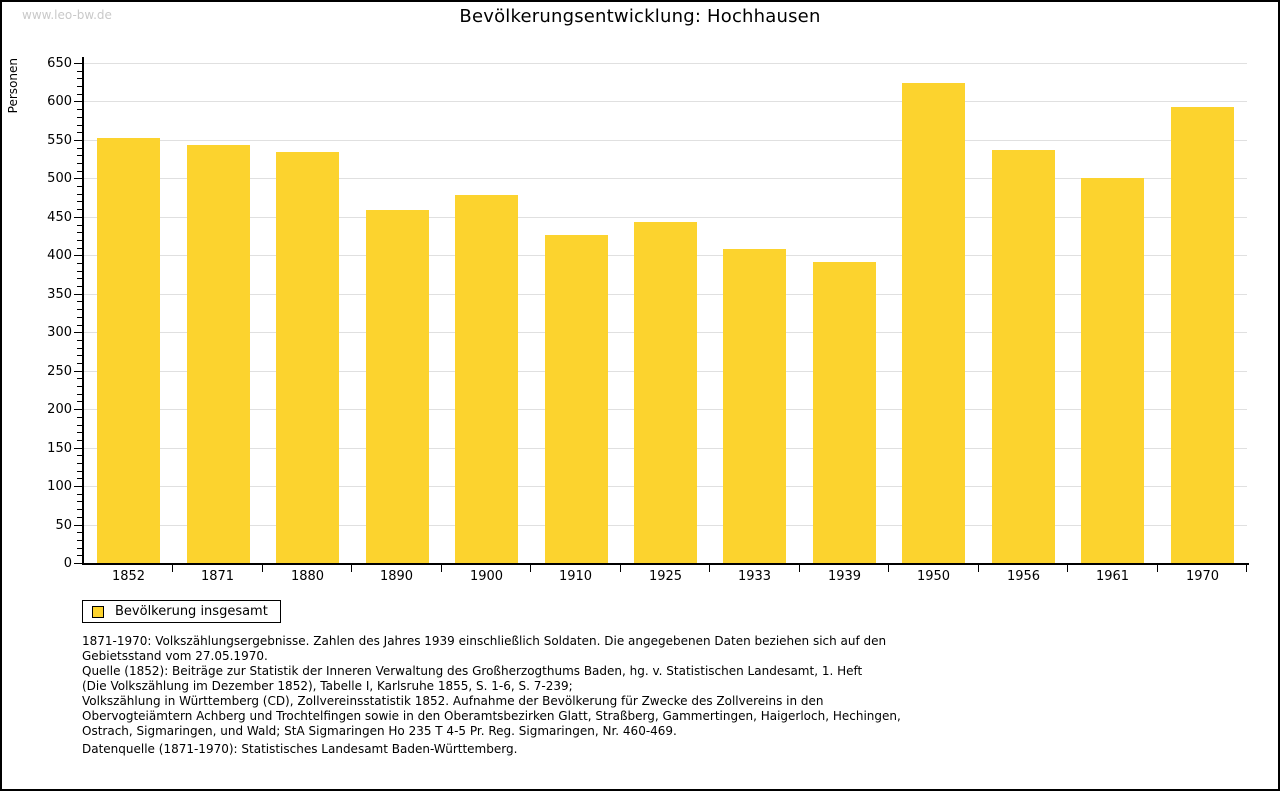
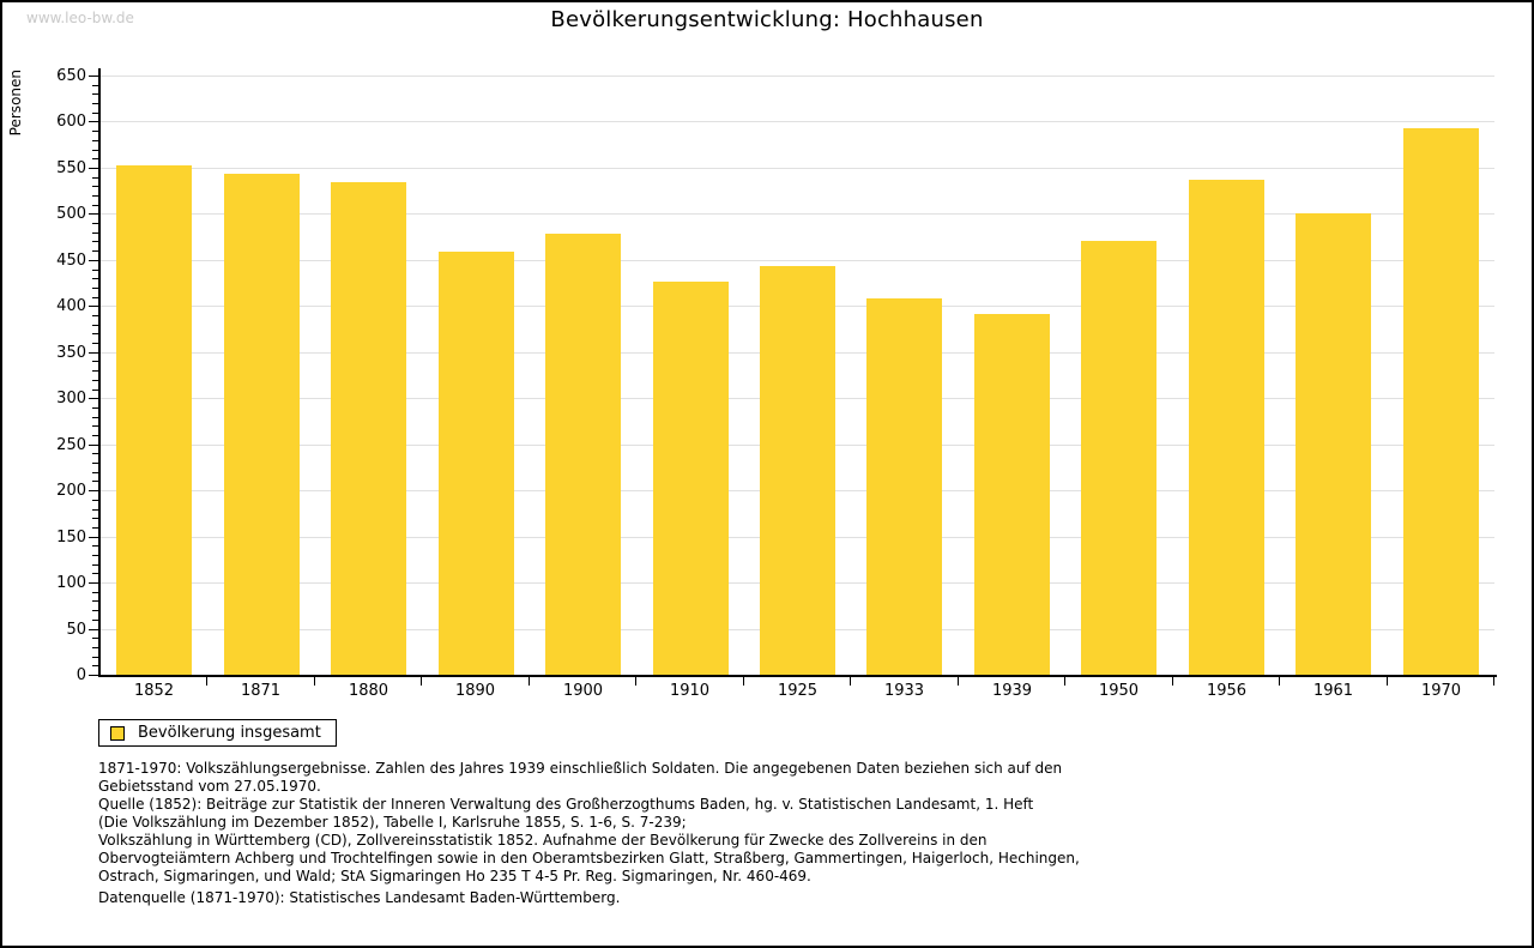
1950: 620 -> 470
